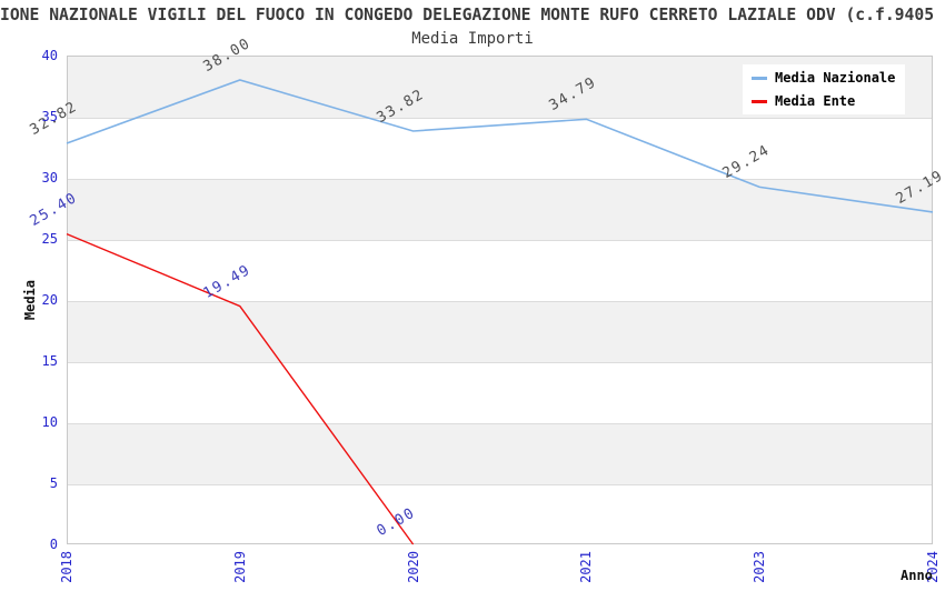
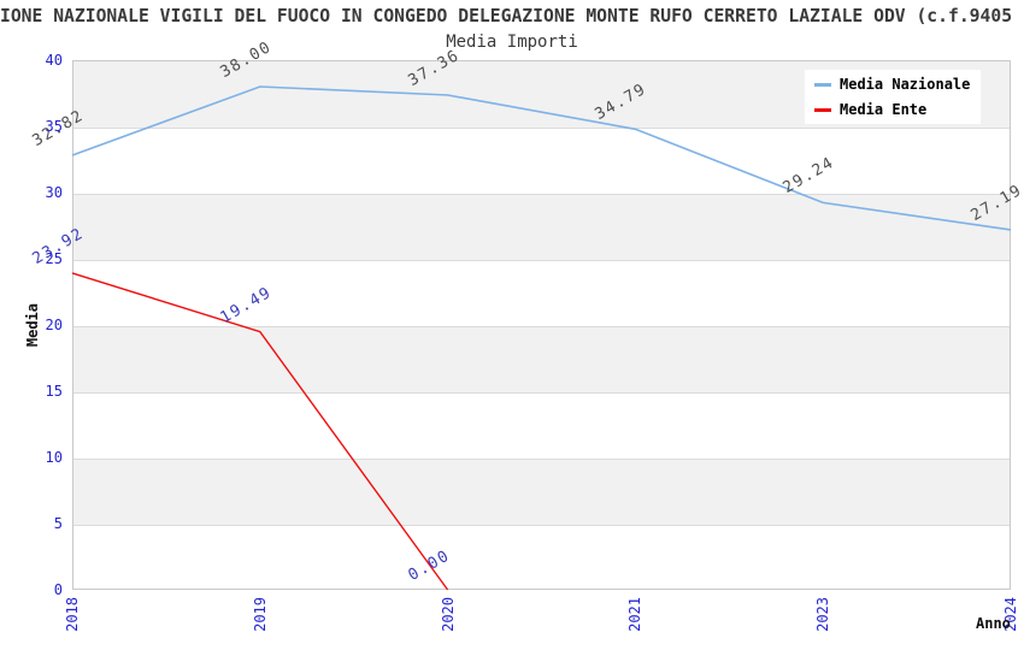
Media Ente/2018: 25.40 -> 23.92
Media Nazionale/2020: 33.82 -> 37.36
